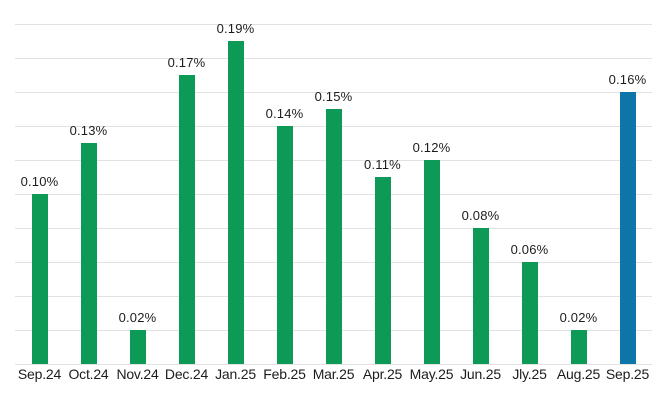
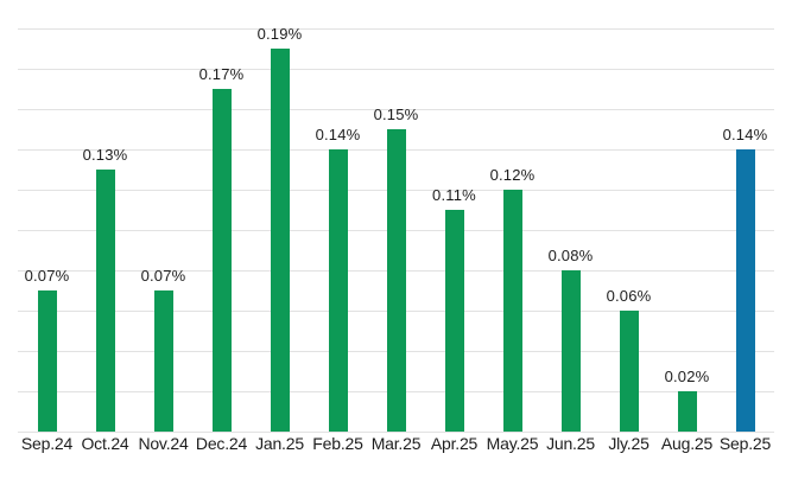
Sep.24: 0.10% -> 0.07%
Nov.24: 0.02% -> 0.07%
Sep.25: 0.16% -> 0.14%
